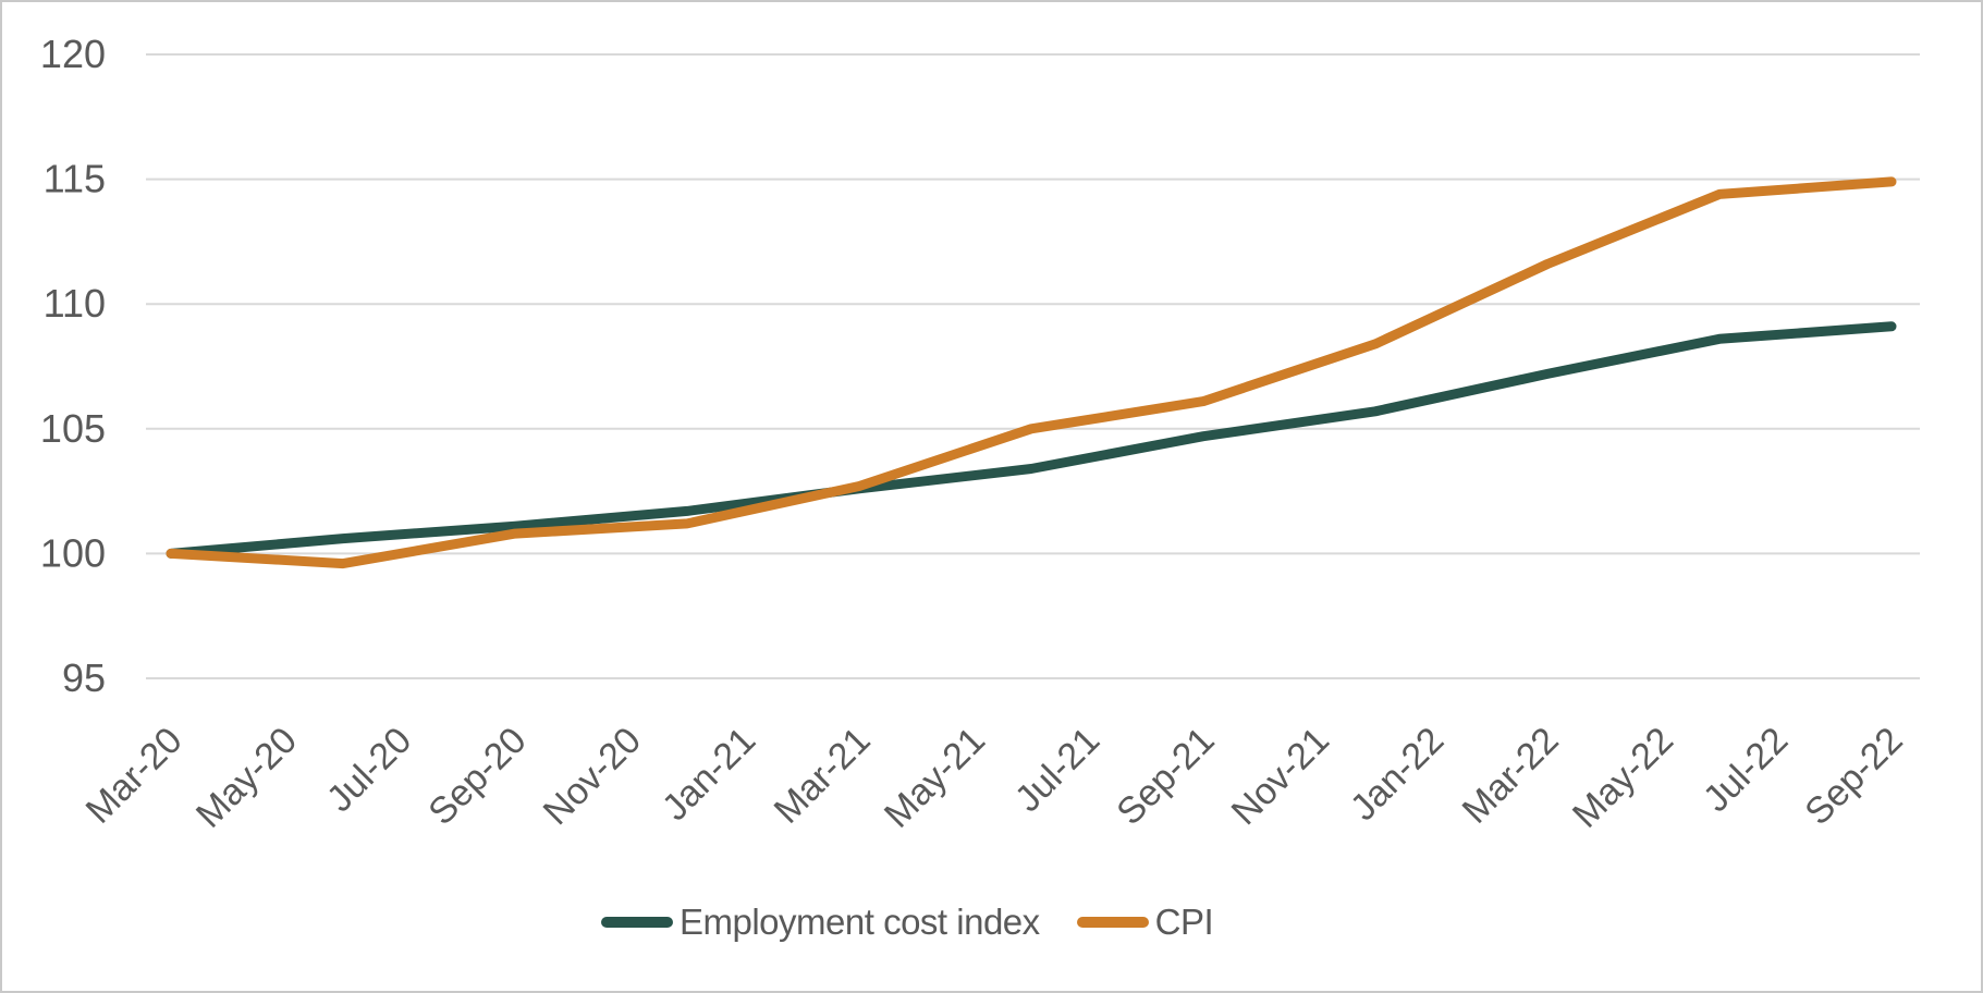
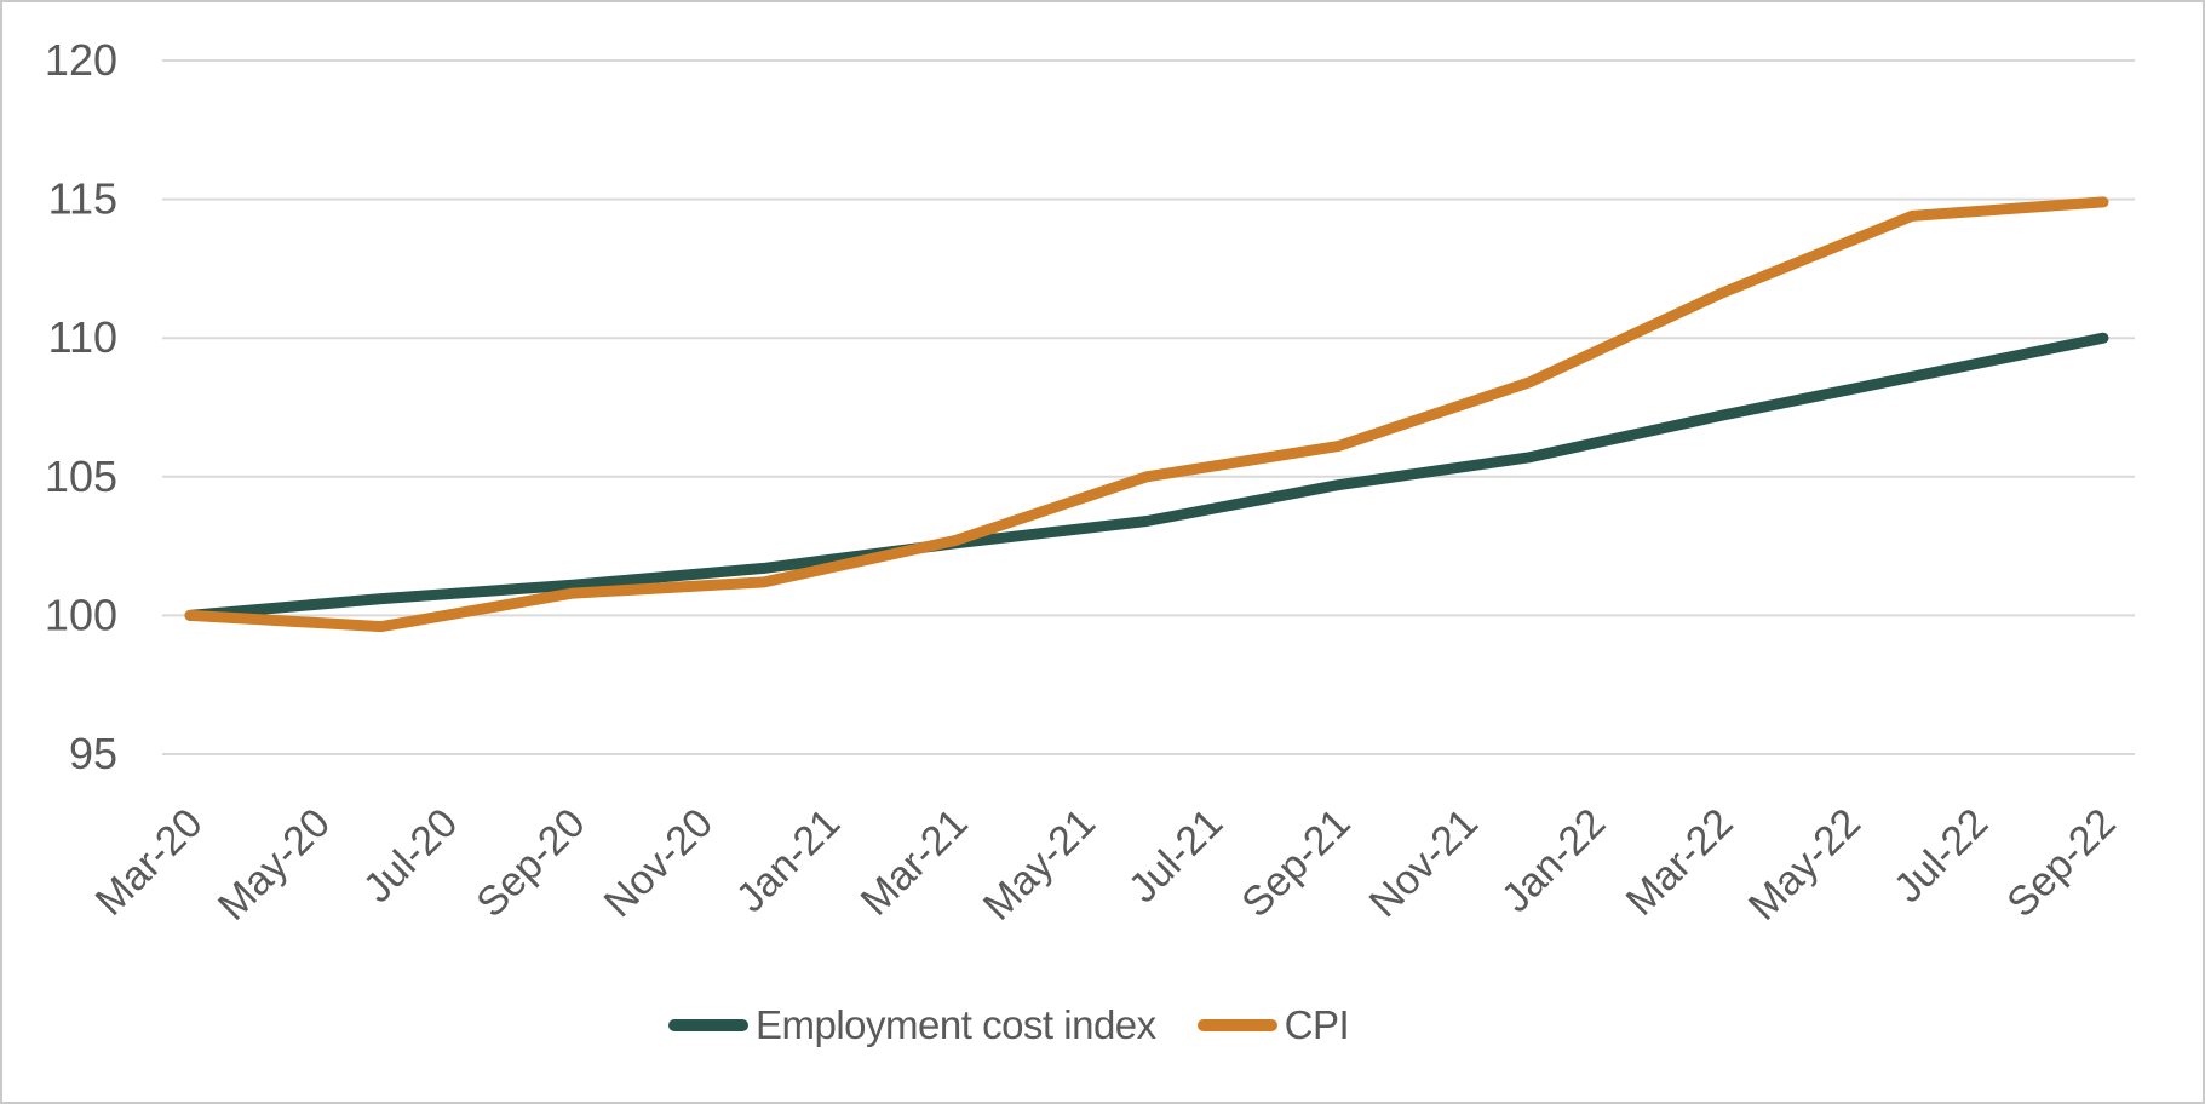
Employment cost index/Sep-22: 109.1 -> 110.0
